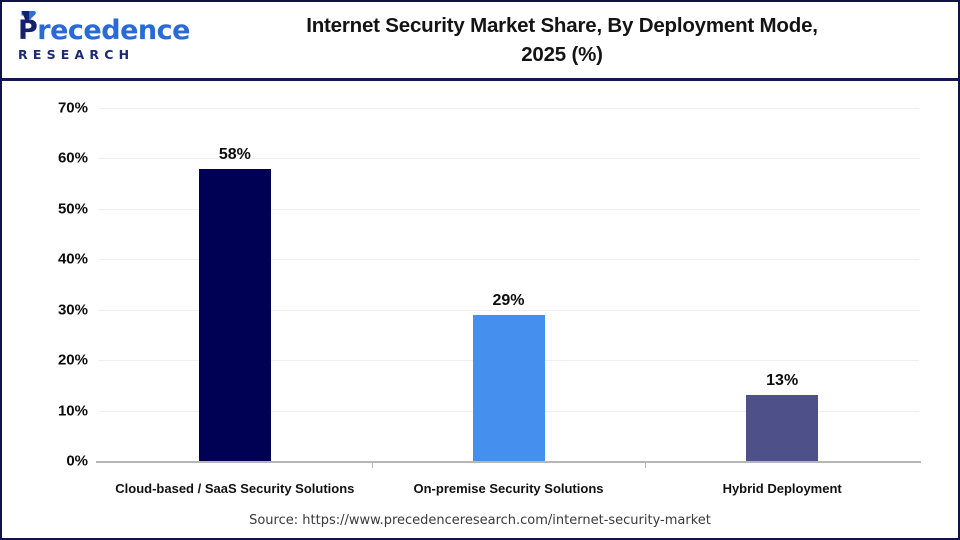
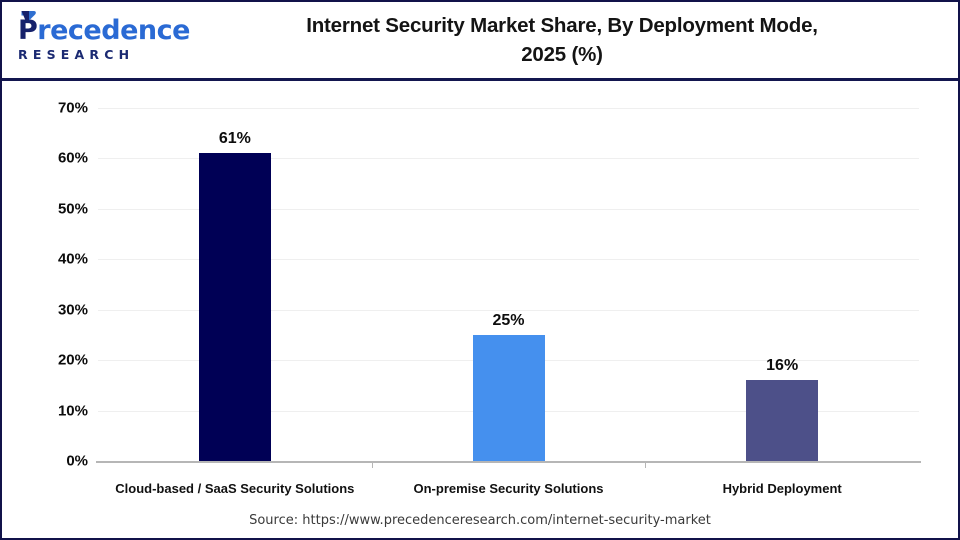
Cloud-based / SaaS Security Solutions: 58% -> 61%
On-premise Security Solutions: 29% -> 25%
Hybrid Deployment: 13% -> 16%
